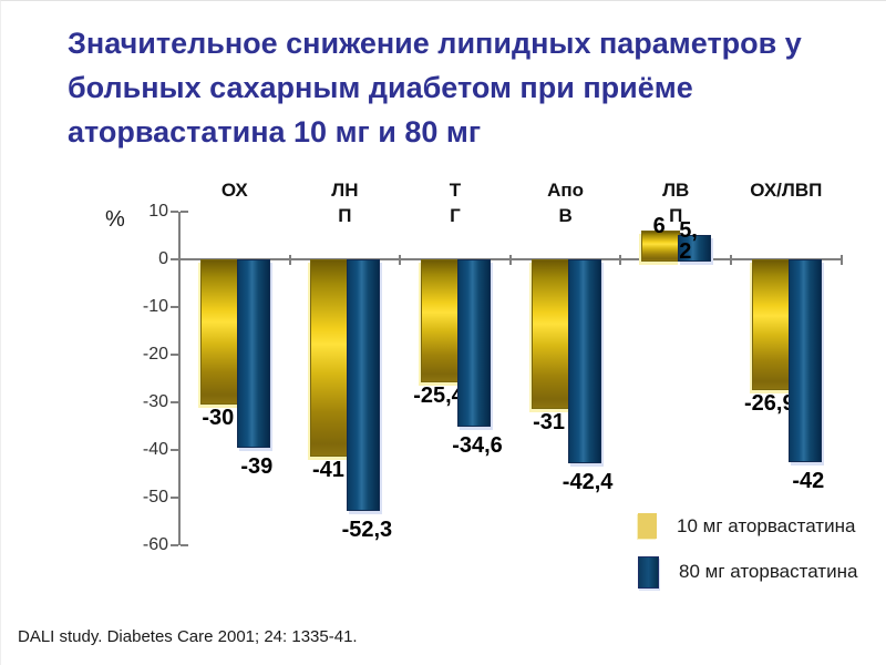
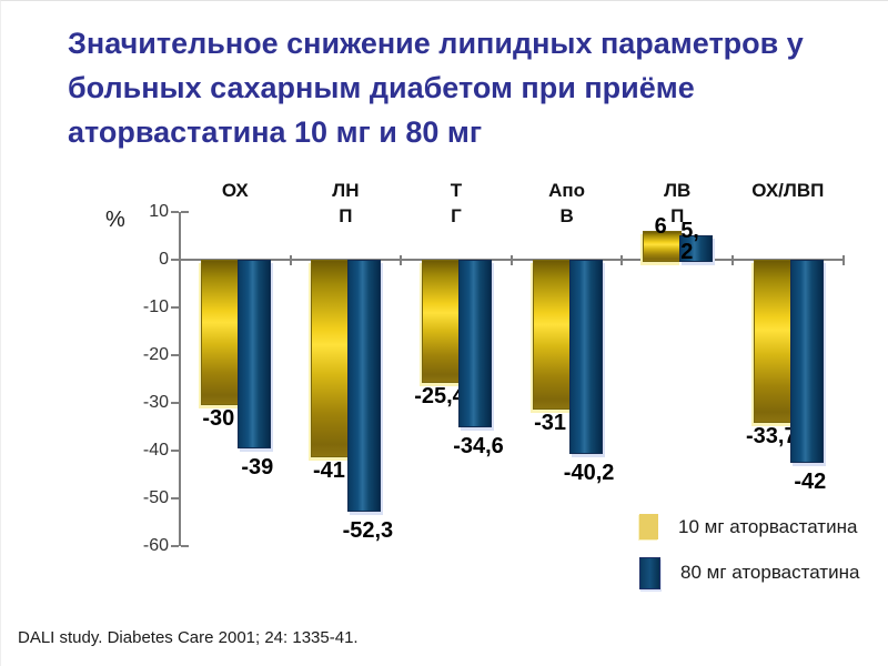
80 мг аторвастатина/Апо В: -42,4 -> -40,2
10 мг аторвастатина/ОХ/ЛВП: -26,9 -> -33,7
